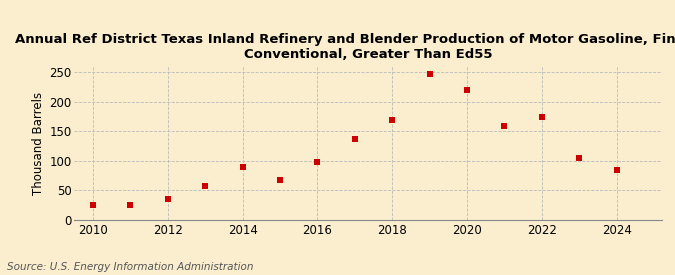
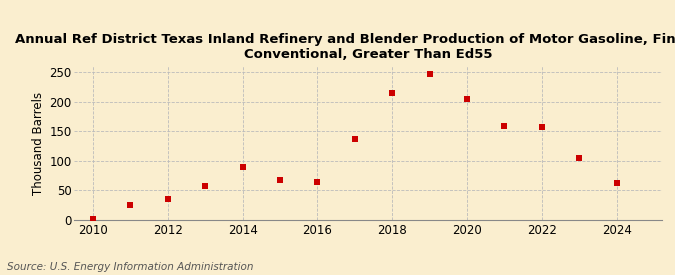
2010: 26 -> 1
2016: 98 -> 65
2018: 168 -> 214
2020: 220 -> 204
2022: 174 -> 157
2024: 84 -> 63
